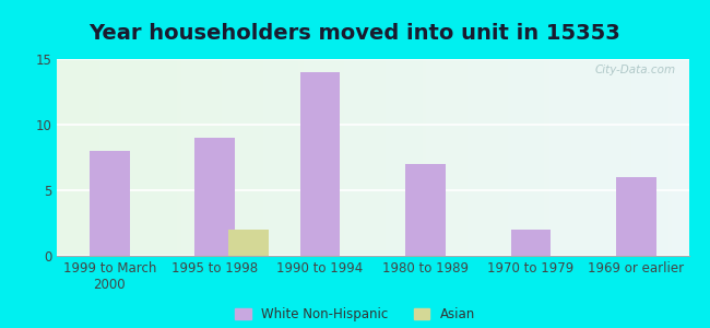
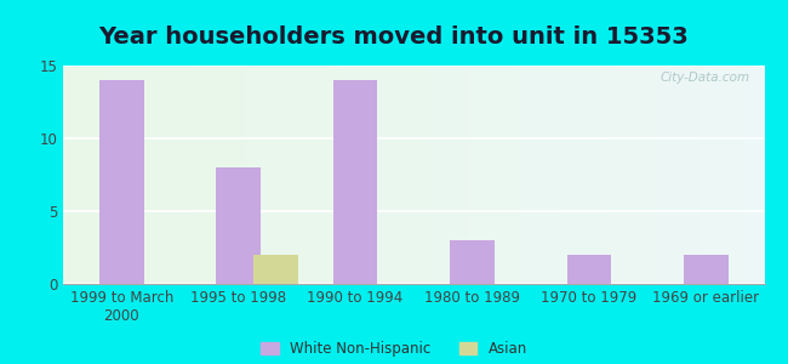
White Non-Hispanic/1999 to March 2000: 8 -> 14
White Non-Hispanic/1995 to 1998: 9 -> 8
White Non-Hispanic/1980 to 1989: 7 -> 3
White Non-Hispanic/1969 or earlier: 6 -> 2
